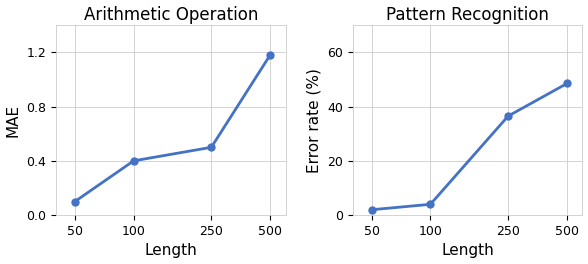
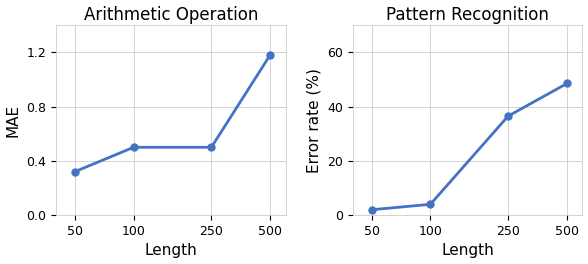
Arithmetic Operation/50: 0.10 -> 0.32
Arithmetic Operation/100: 0.40 -> 0.50
